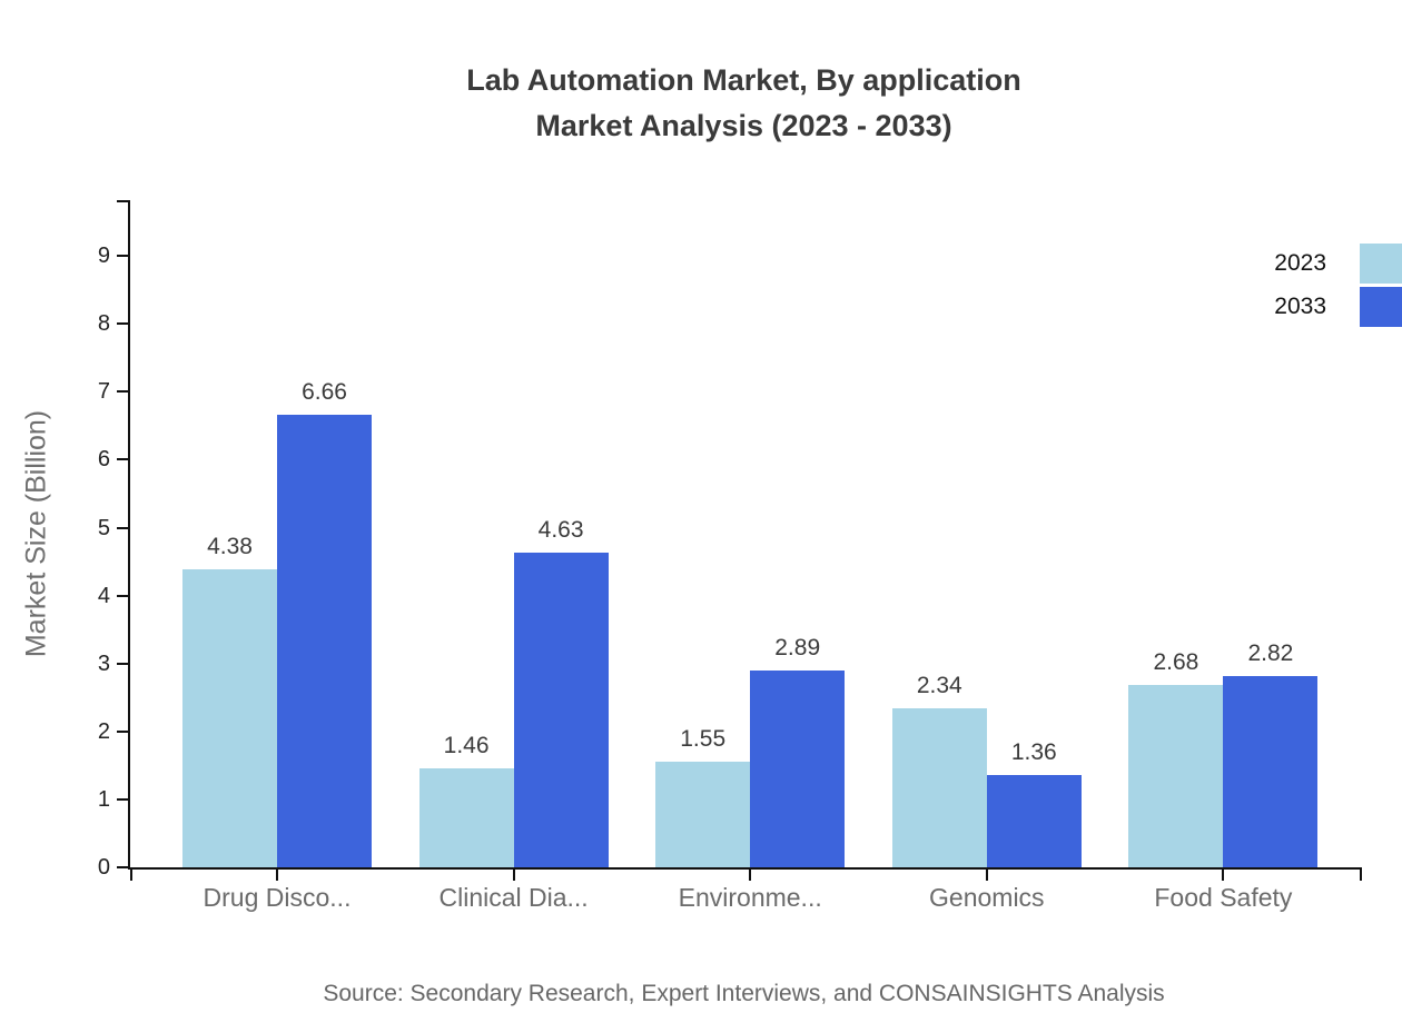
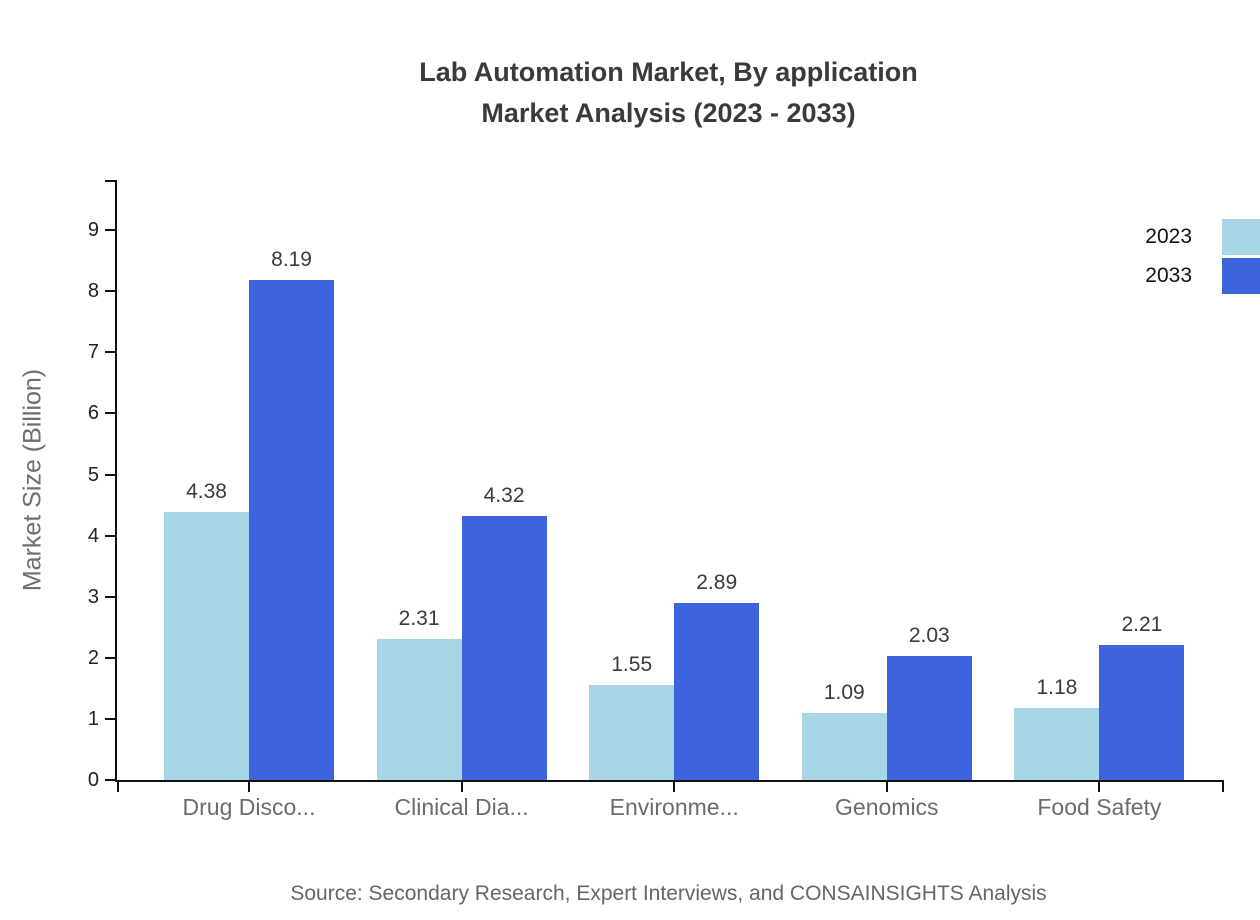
2033/Drug Disco...: 6.66 -> 8.19
2023/Clinical Dia...: 1.46 -> 2.31
2033/Clinical Dia...: 4.63 -> 4.32
2023/Genomics: 2.34 -> 1.09
2033/Genomics: 1.36 -> 2.03
2023/Food Safety: 2.68 -> 1.18
2033/Food Safety: 2.82 -> 2.21
